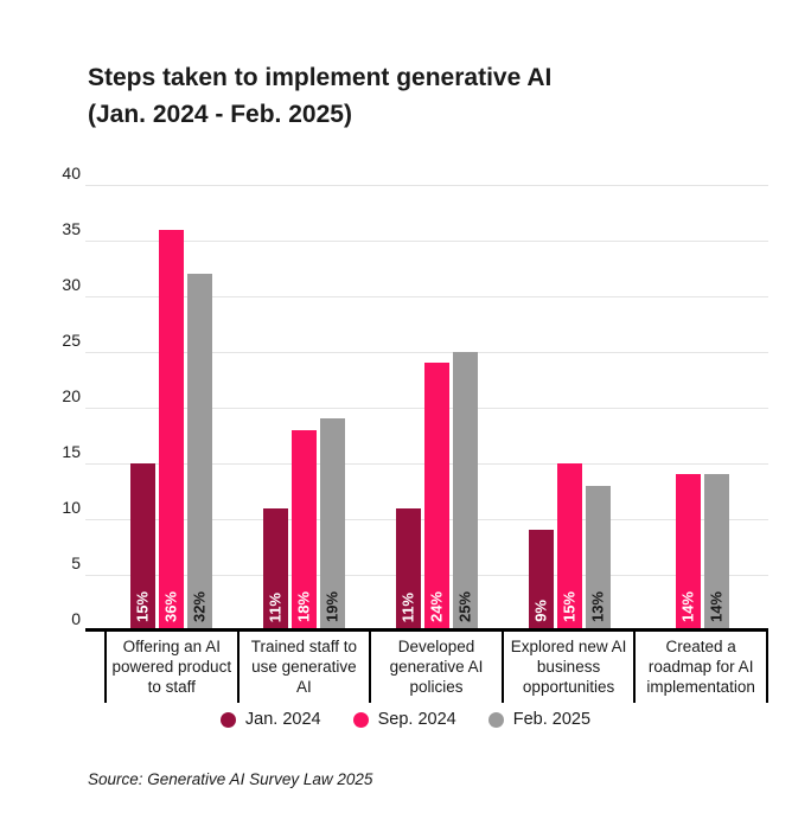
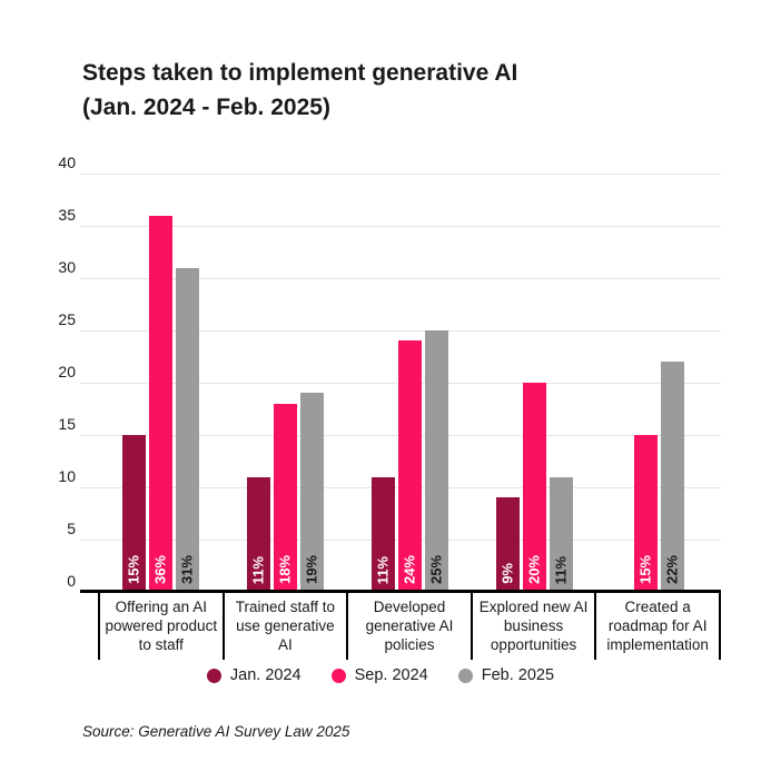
Feb. 2025/Offering an AI powered product to staff: 32% -> 31%
Sep. 2024/Explored new AI business opportunities: 15% -> 20%
Feb. 2025/Explored new AI business opportunities: 13% -> 11%
Sep. 2024/Created a roadmap for AI implementation: 14% -> 15%
Feb. 2025/Created a roadmap for AI implementation: 14% -> 22%
